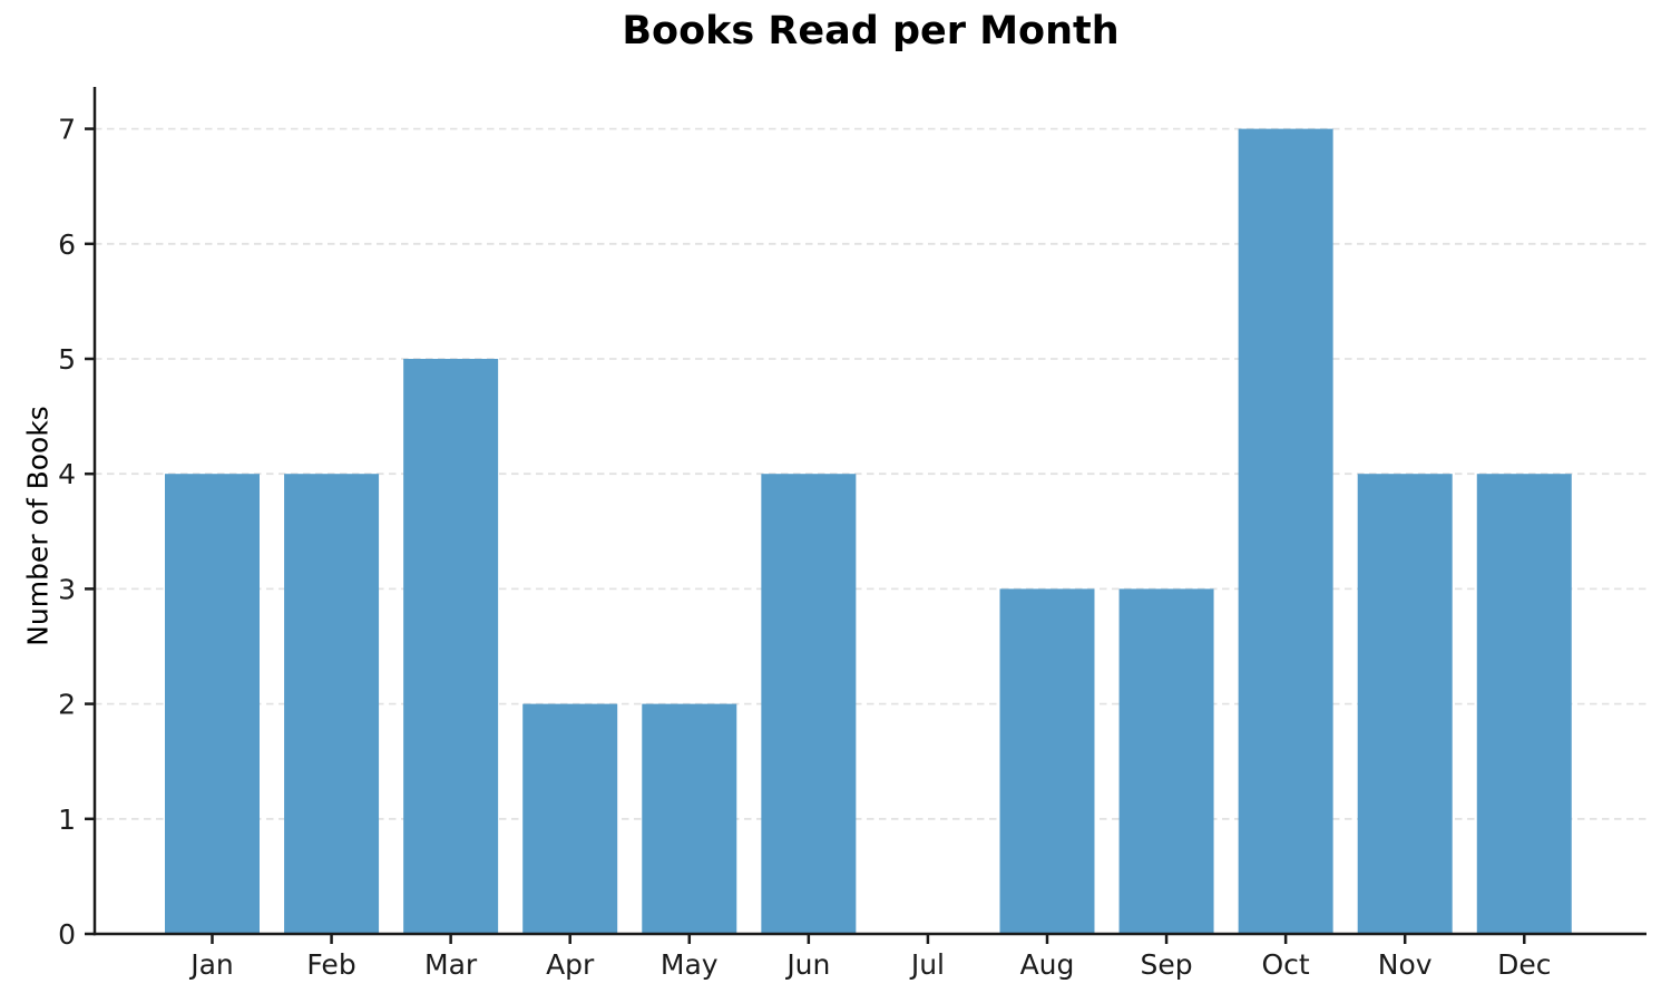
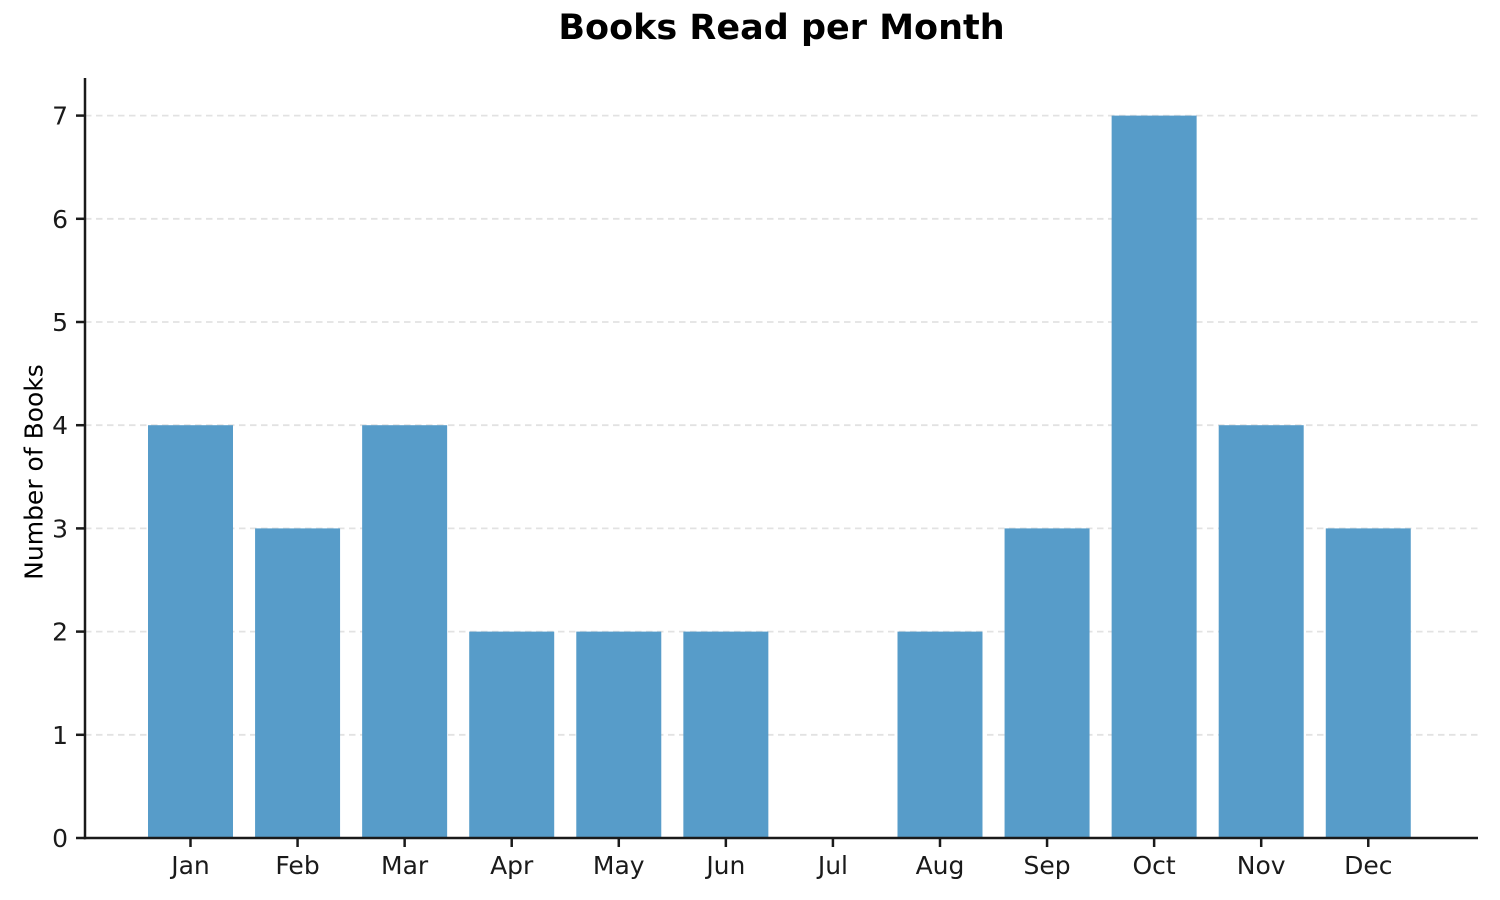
Feb: 4 -> 3
Mar: 5 -> 4
Jun: 4 -> 2
Aug: 3 -> 2
Dec: 4 -> 3
